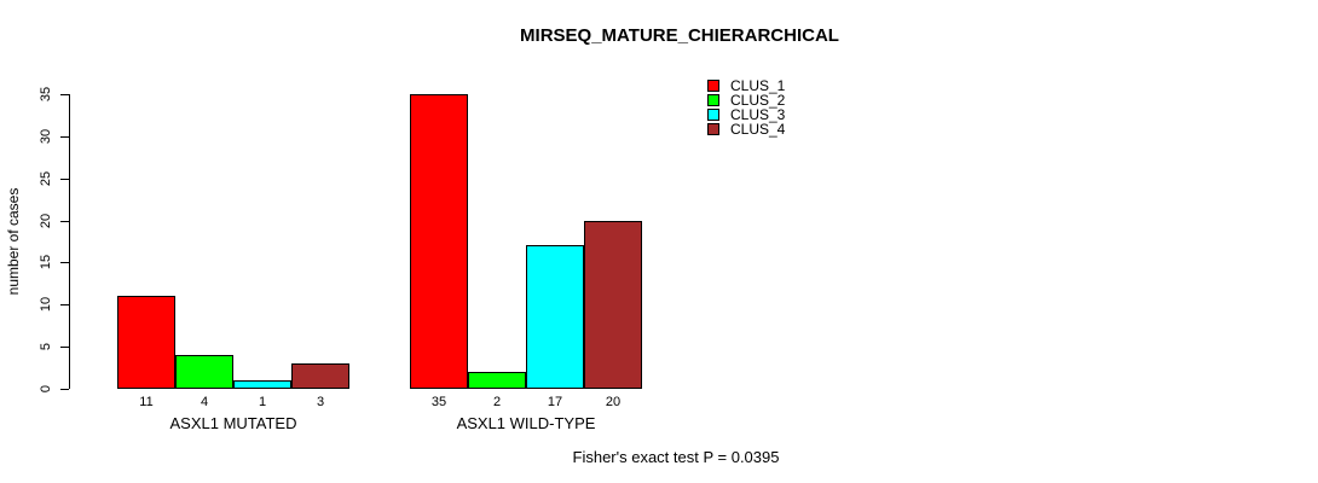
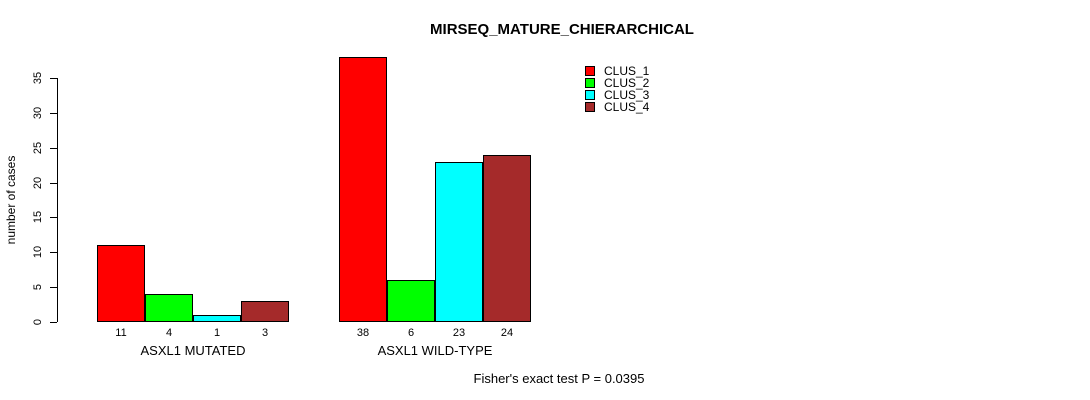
CLUS_1/ASXL1 WILD-TYPE: 35 -> 38
CLUS_2/ASXL1 WILD-TYPE: 2 -> 6
CLUS_3/ASXL1 WILD-TYPE: 17 -> 23
CLUS_4/ASXL1 WILD-TYPE: 20 -> 24
